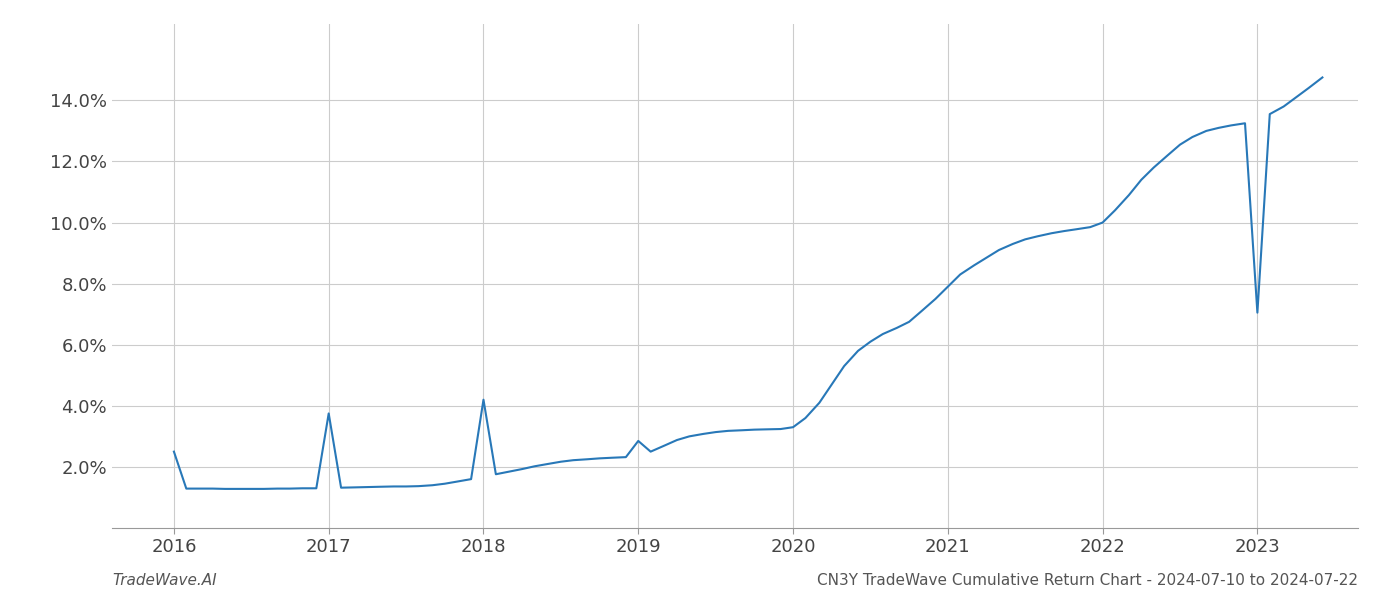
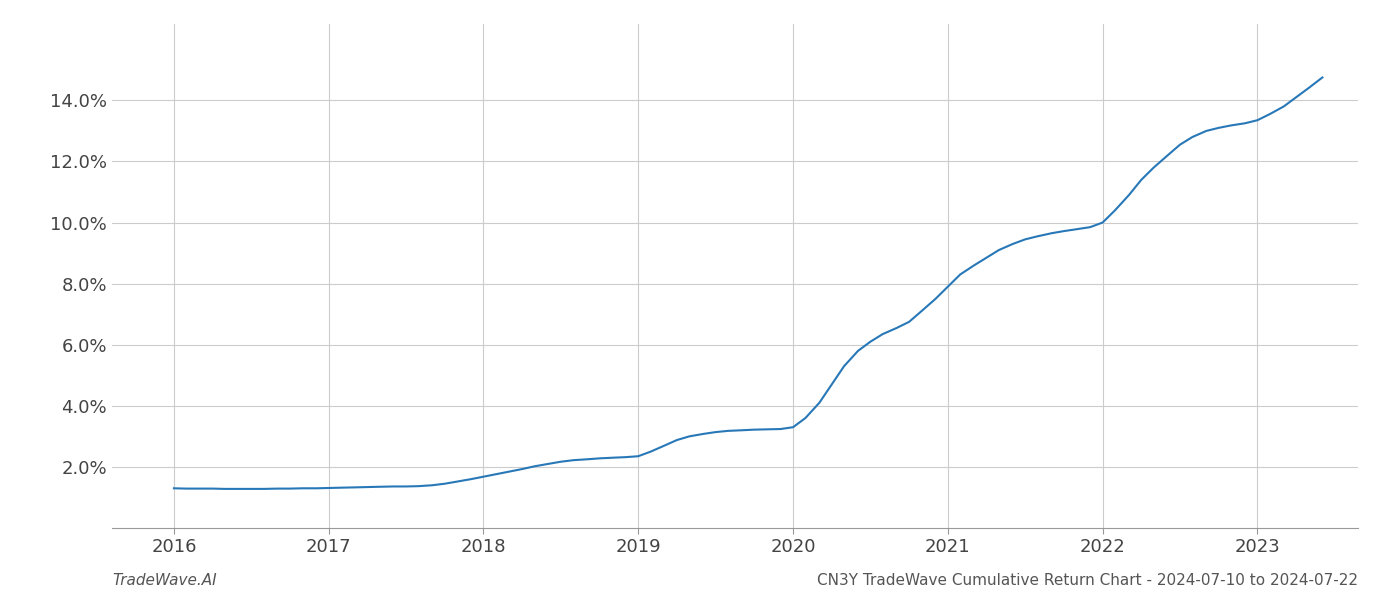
2016: 2.50% -> 1.30%
2017: 3.75% -> 1.31%
2018: 4.20% -> 1.68%
2019: 2.85% -> 2.35%
2023: 7.05% -> 13.35%
